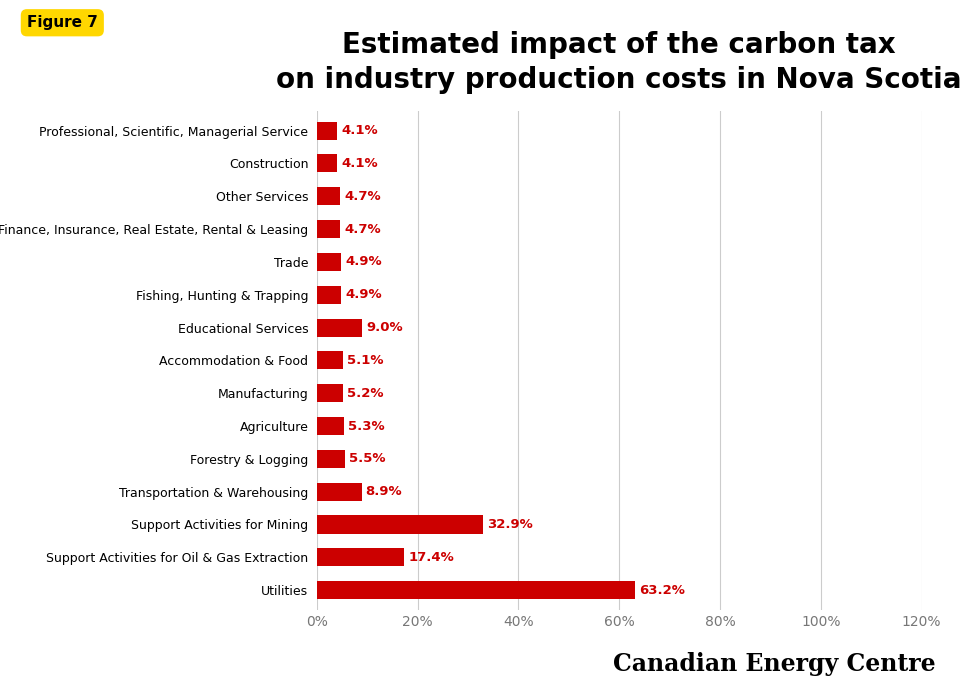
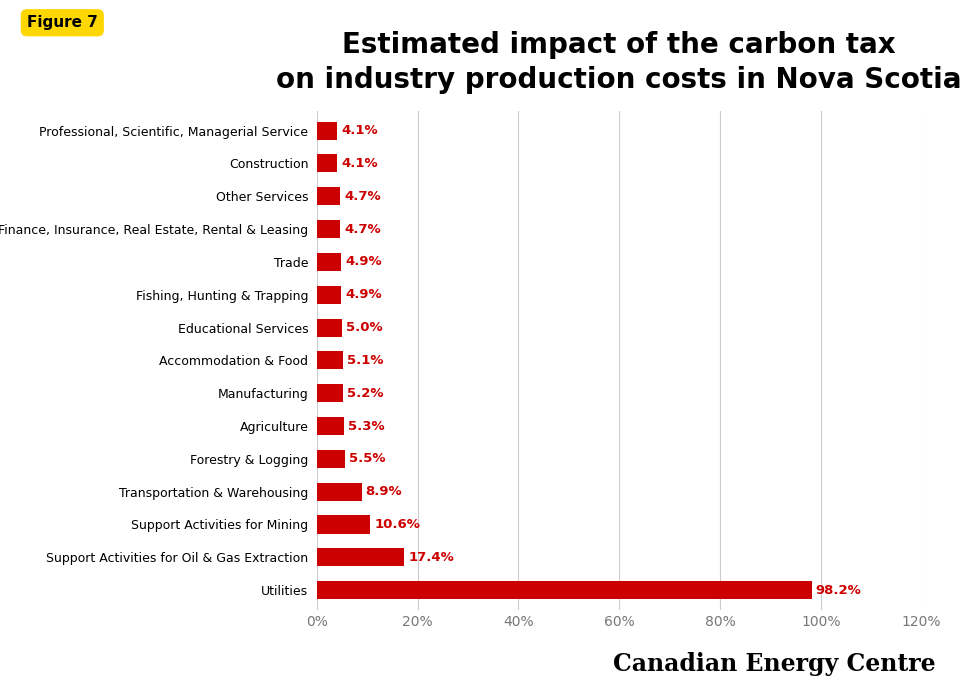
Educational Services: 9.0% -> 5.0%
Support Activities for Mining: 32.9% -> 10.6%
Utilities: 63.2% -> 98.2%
